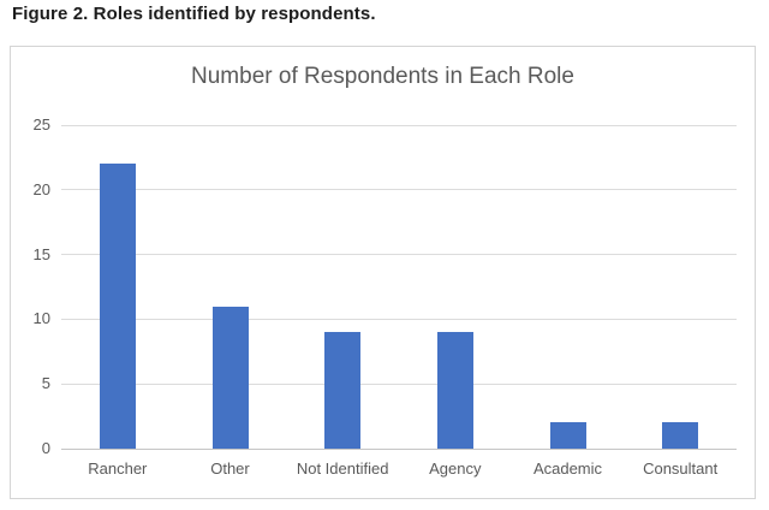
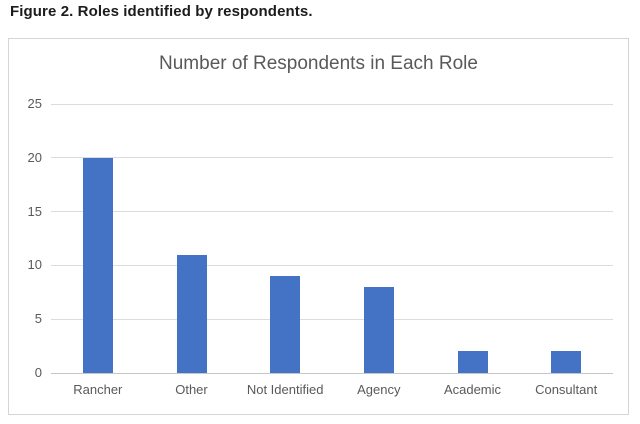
Rancher: 22 -> 20
Agency: 9 -> 8
